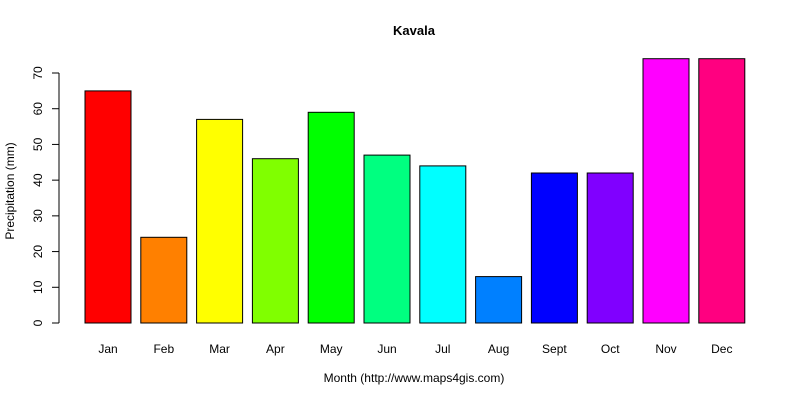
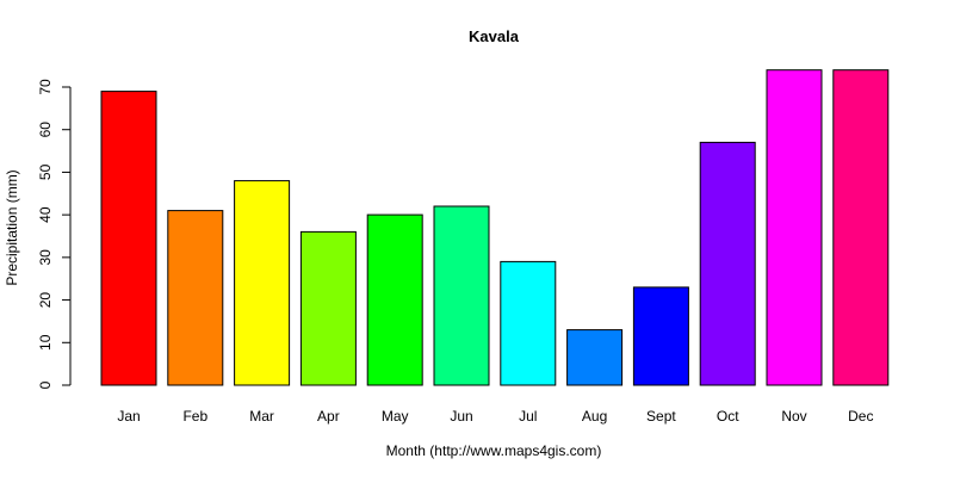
Jan: 65 -> 69
Feb: 24 -> 41
Mar: 57 -> 48
Apr: 46 -> 36
May: 59 -> 40
Jun: 47 -> 42
Jul: 44 -> 29
Sept: 42 -> 23
Oct: 42 -> 57
